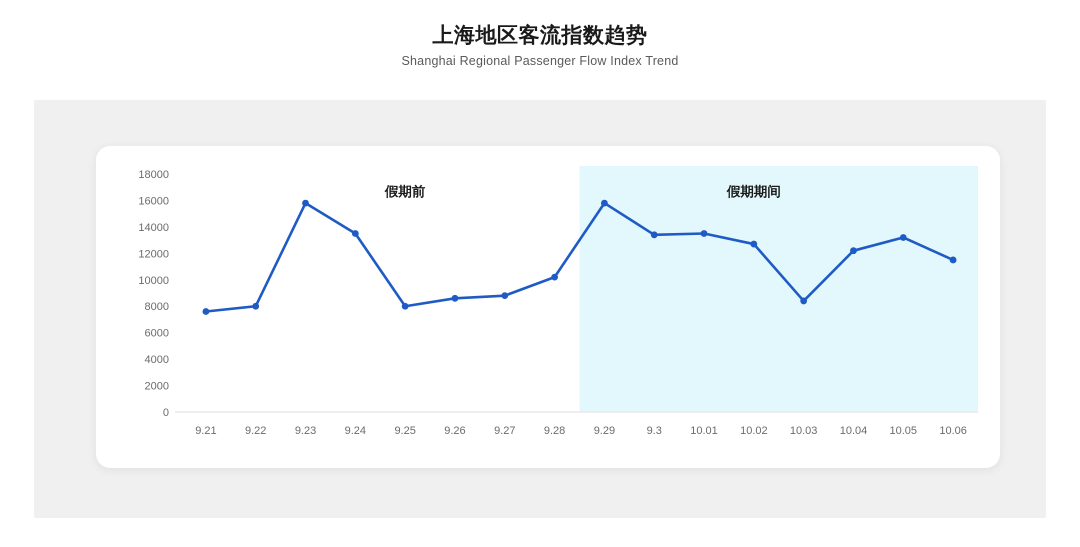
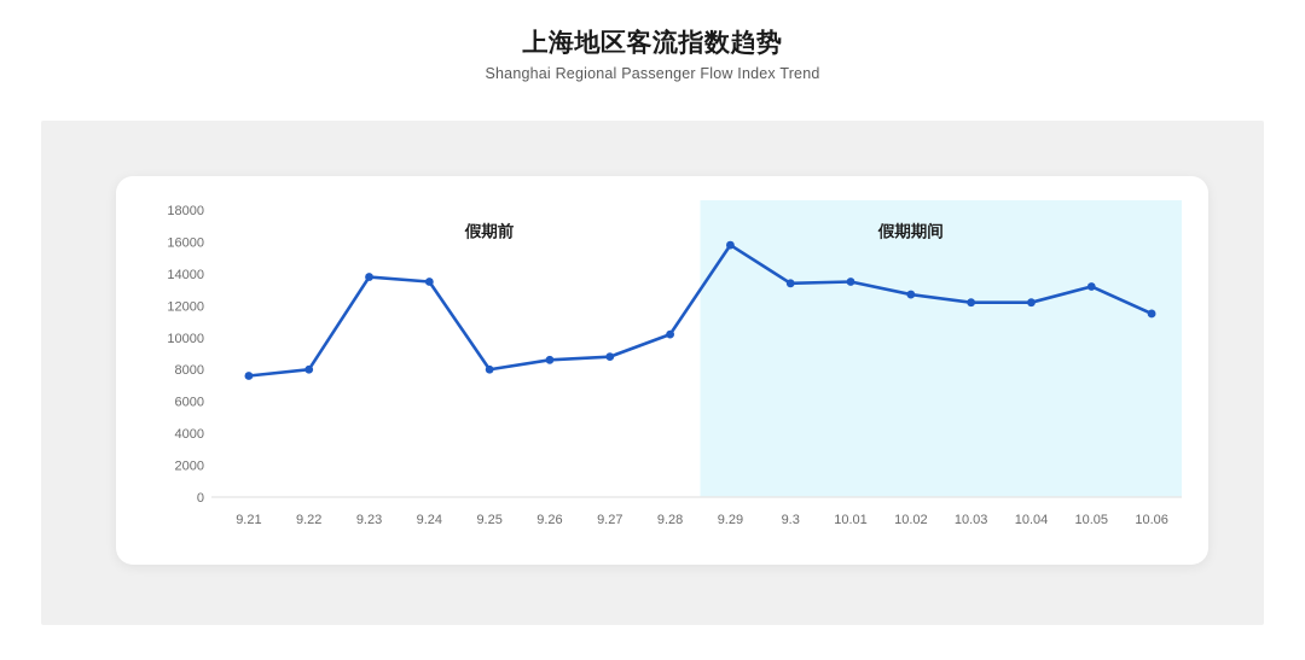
9.23: 15800 -> 13800
10.03: 8400 -> 12200
